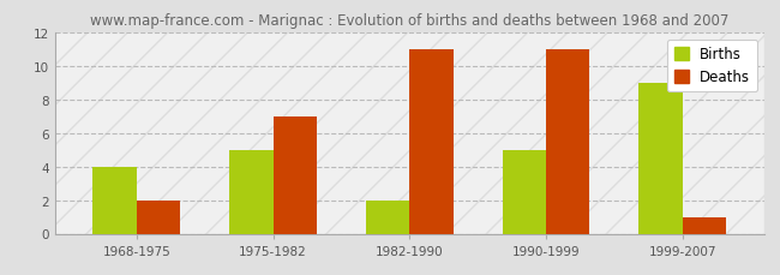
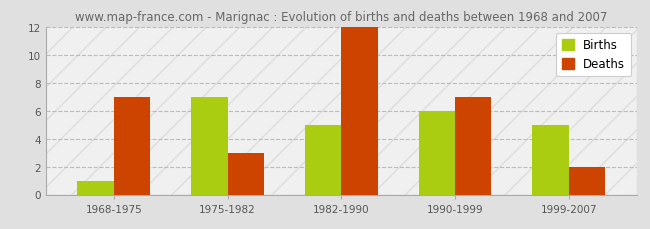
Births/1968-1975: 4 -> 1
Deaths/1968-1975: 2 -> 7
Births/1975-1982: 5 -> 7
Deaths/1975-1982: 7 -> 3
Births/1982-1990: 2 -> 5
Deaths/1982-1990: 11 -> 12
Births/1990-1999: 5 -> 6
Deaths/1990-1999: 11 -> 7
Births/1999-2007: 9 -> 5
Deaths/1999-2007: 1 -> 2
